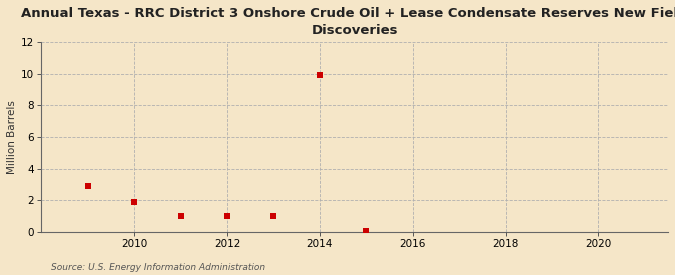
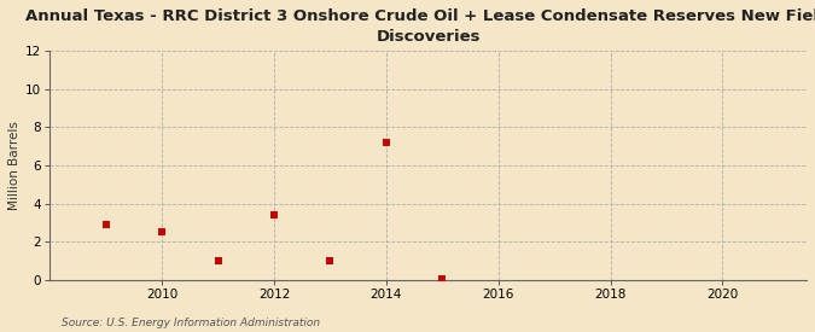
2010: 1.9 -> 2.5
2012: 1.0 -> 3.4
2014: 9.9 -> 7.2
